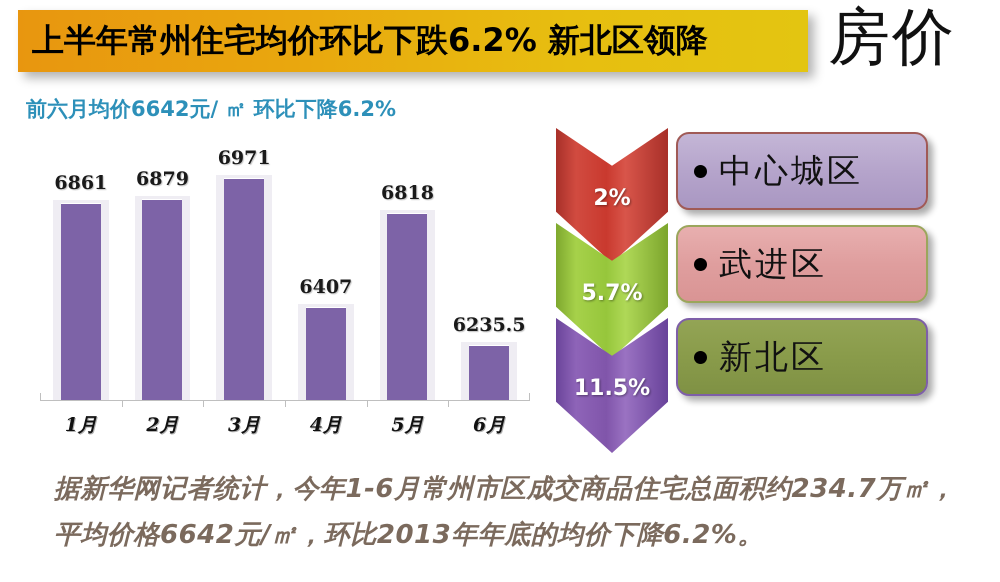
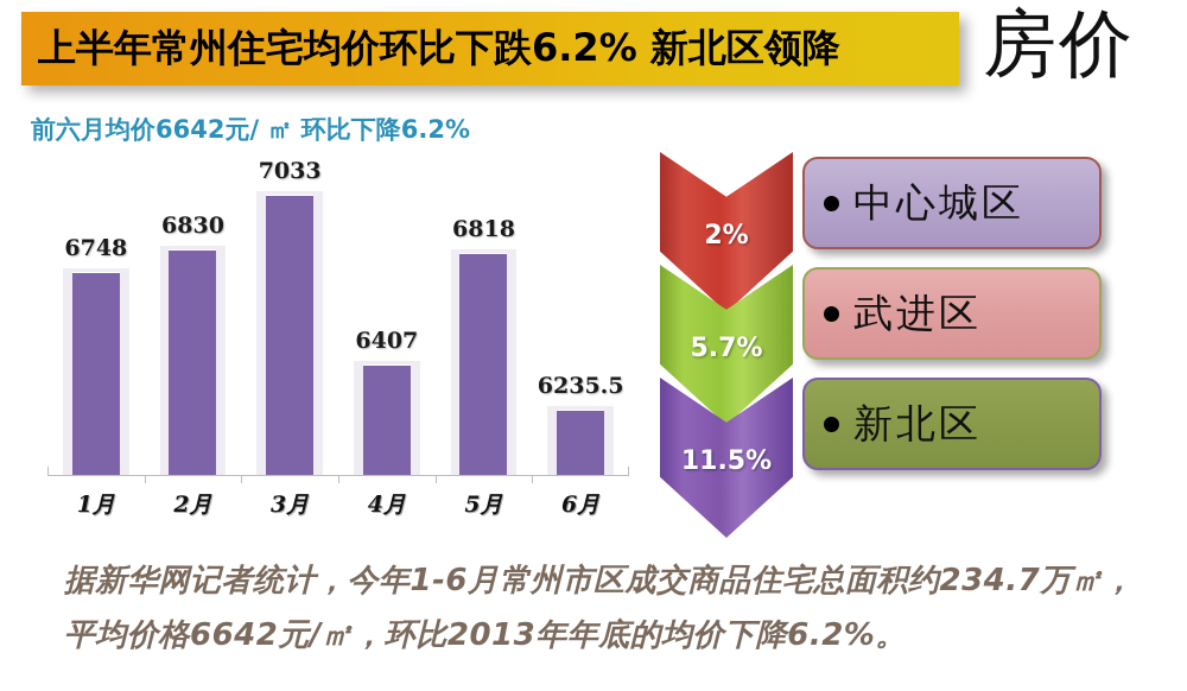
1月: 6861 -> 6748
2月: 6879 -> 6830
3月: 6971 -> 7033
